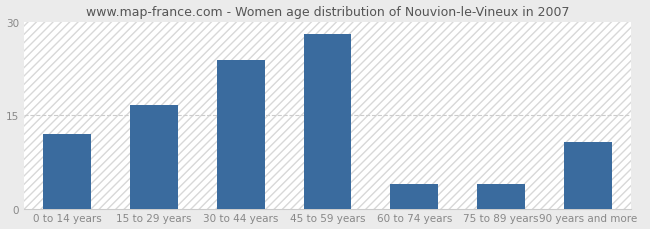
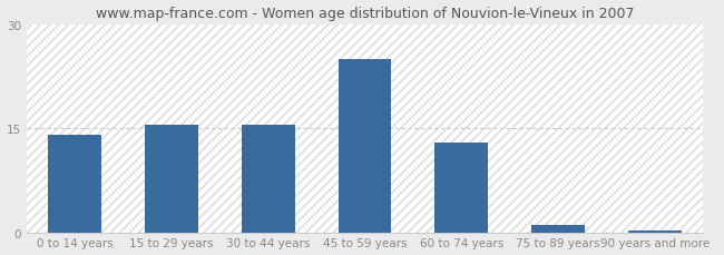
0 to 14 years: 12.0 -> 14.0
15 to 29 years: 16.6 -> 15.5
30 to 44 years: 23.8 -> 15.5
45 to 59 years: 28.0 -> 25.0
60 to 74 years: 4.0 -> 13.0
75 to 89 years: 4.0 -> 1.0
90 years and more: 10.6 -> 0.2
